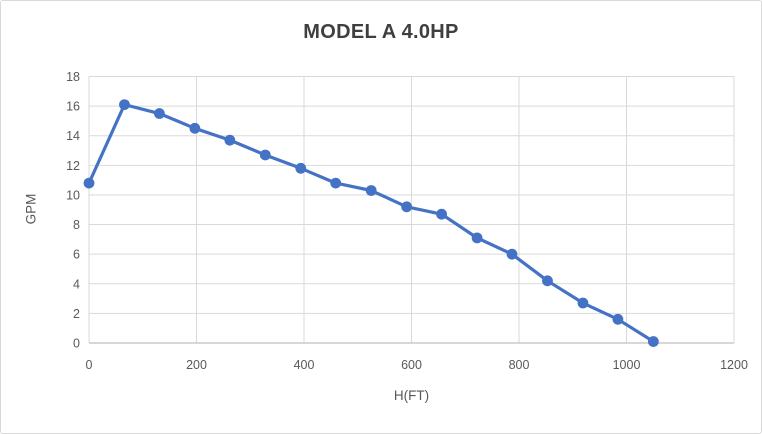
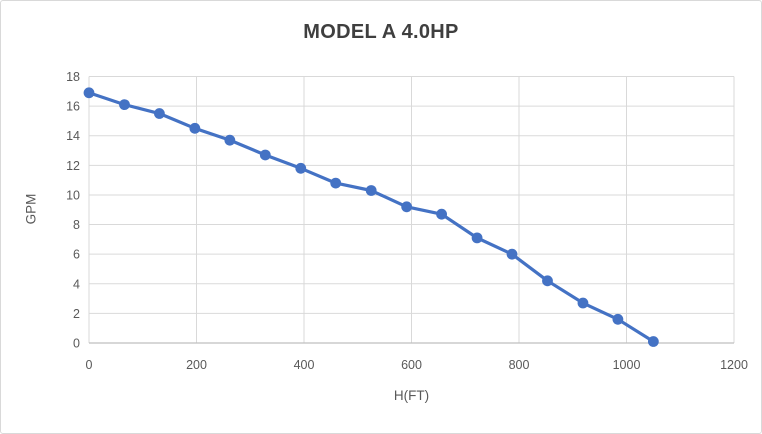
0: 10.8 -> 16.9
